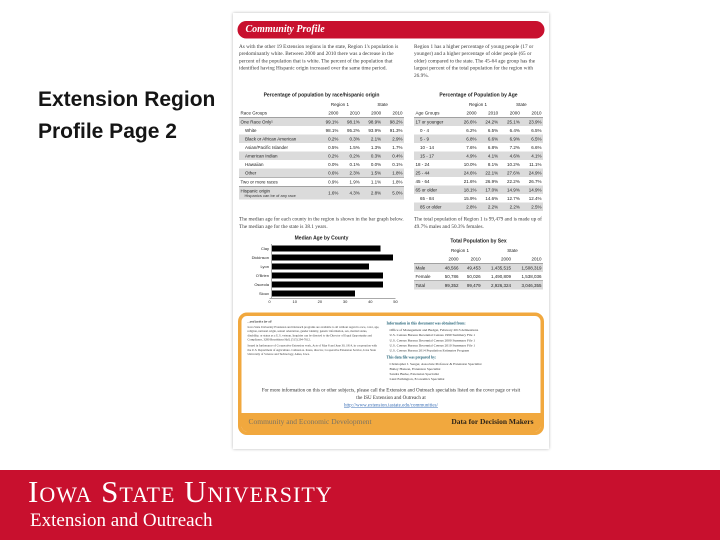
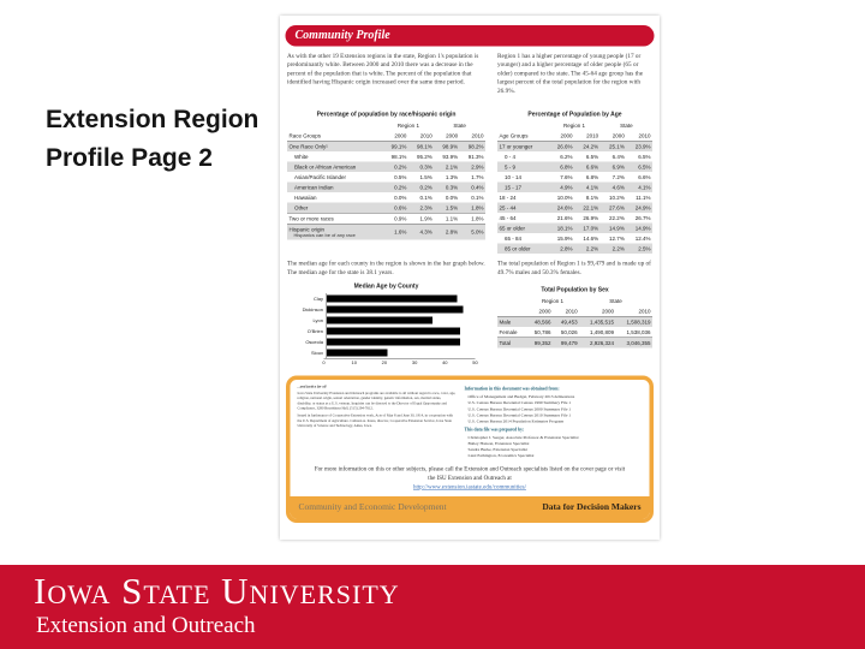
Dickinson: 48 -> 45
Lyon: 38 -> 35
Sioux: 33 -> 20
